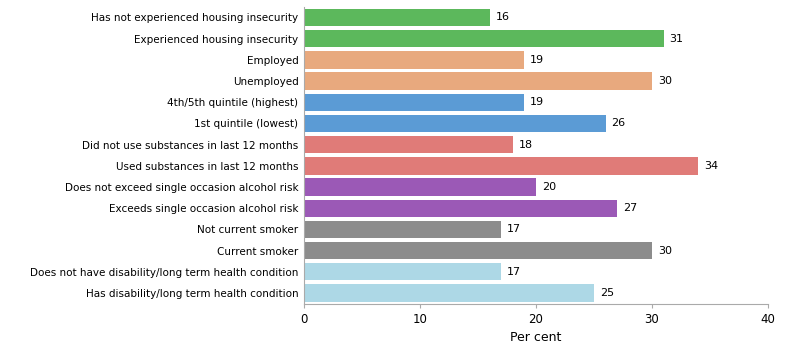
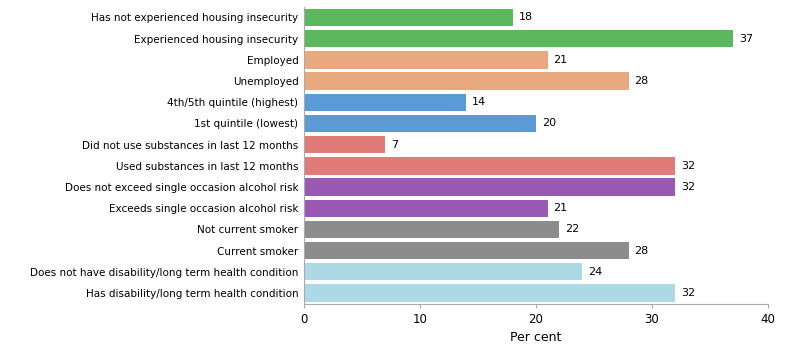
Has not experienced housing insecurity: 16 -> 18
Experienced housing insecurity: 31 -> 37
Employed: 19 -> 21
Unemployed: 30 -> 28
4th/5th quintile (highest): 19 -> 14
1st quintile (lowest): 26 -> 20
Did not use substances in last 12 months: 18 -> 7
Used substances in last 12 months: 34 -> 32
Does not exceed single occasion alcohol risk: 20 -> 32
Exceeds single occasion alcohol risk: 27 -> 21
Not current smoker: 17 -> 22
Current smoker: 30 -> 28
Does not have disability/long term health condition: 17 -> 24
Has disability/long term health condition: 25 -> 32
